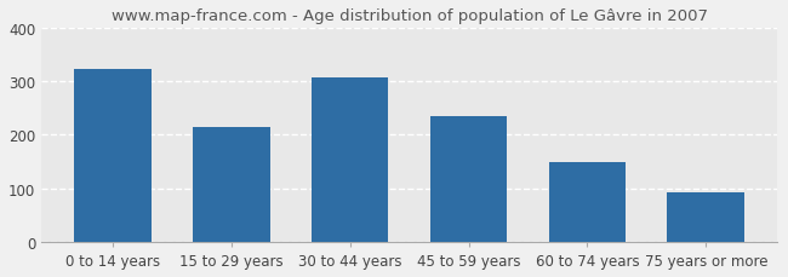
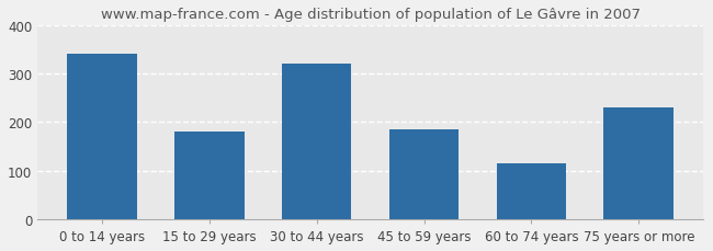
0 to 14 years: 323 -> 340
15 to 29 years: 215 -> 180
30 to 44 years: 308 -> 320
45 to 59 years: 236 -> 185
60 to 74 years: 150 -> 115
75 years or more: 93 -> 230
